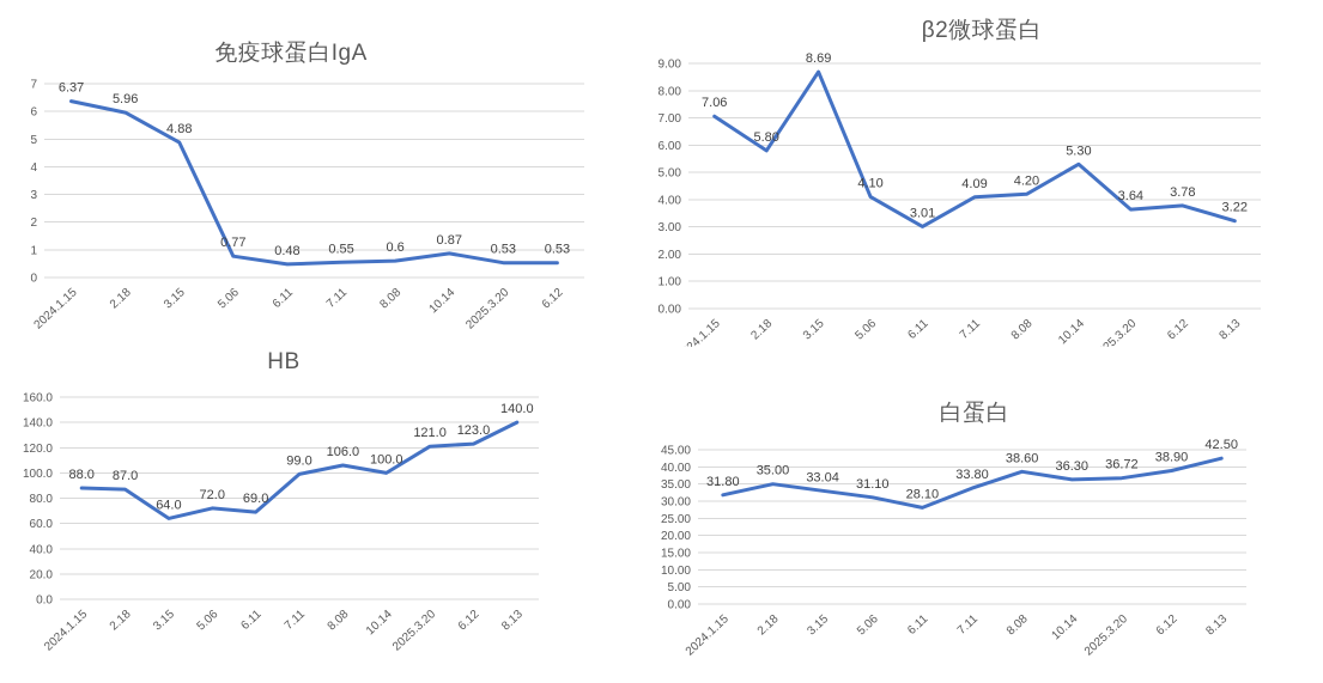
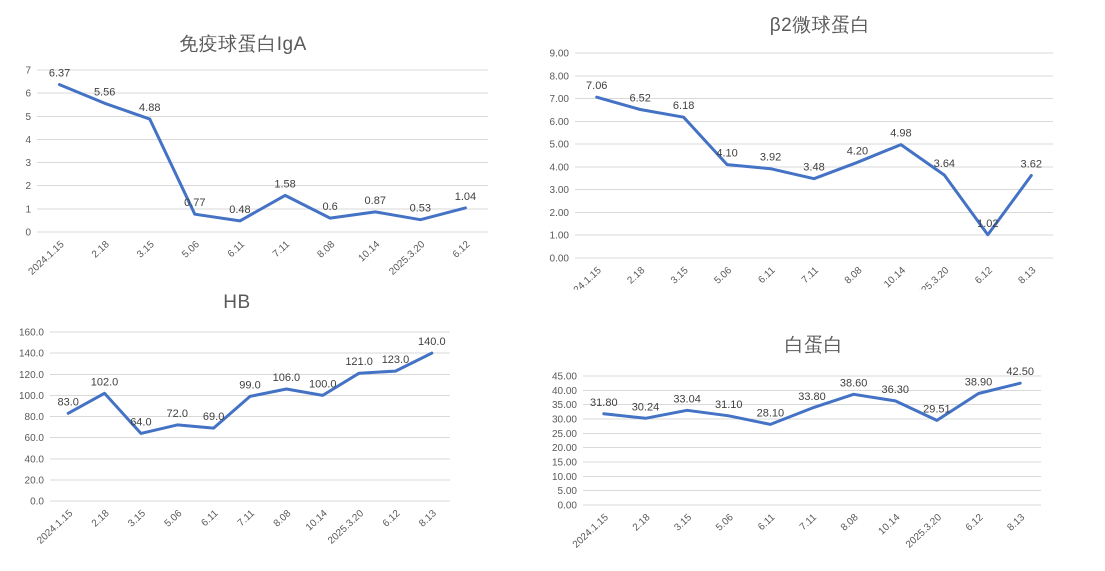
免疫球蛋白IgA/2.18: 5.96 -> 5.56
免疫球蛋白IgA/7.11: 0.55 -> 1.58
免疫球蛋白IgA/6.12: 0.53 -> 1.04
β2微球蛋白/2.18: 5.80 -> 6.52
β2微球蛋白/3.15: 8.69 -> 6.18
β2微球蛋白/6.11: 3.01 -> 3.92
β2微球蛋白/7.11: 4.09 -> 3.48
β2微球蛋白/10.14: 5.30 -> 4.98
β2微球蛋白/6.12: 3.78 -> 1.02
β2微球蛋白/8.13: 3.22 -> 3.62
HB/2024.1.15: 88.0 -> 83.0
HB/2.18: 87.0 -> 102.0
白蛋白/2.18: 35.00 -> 30.24
白蛋白/2025.3.20: 36.72 -> 29.51
